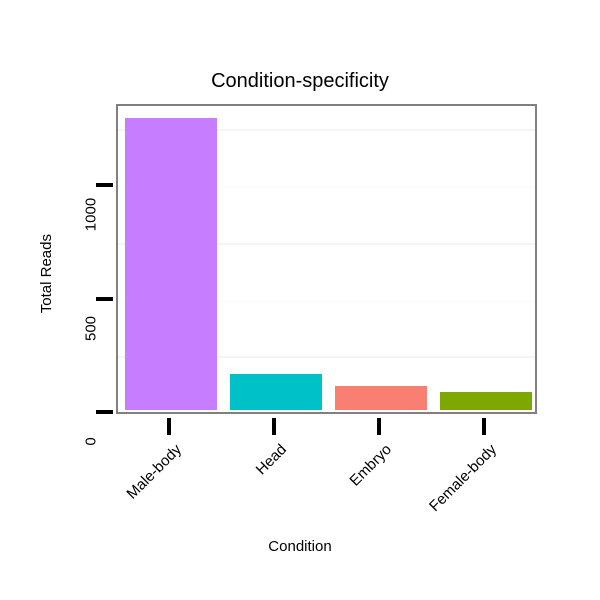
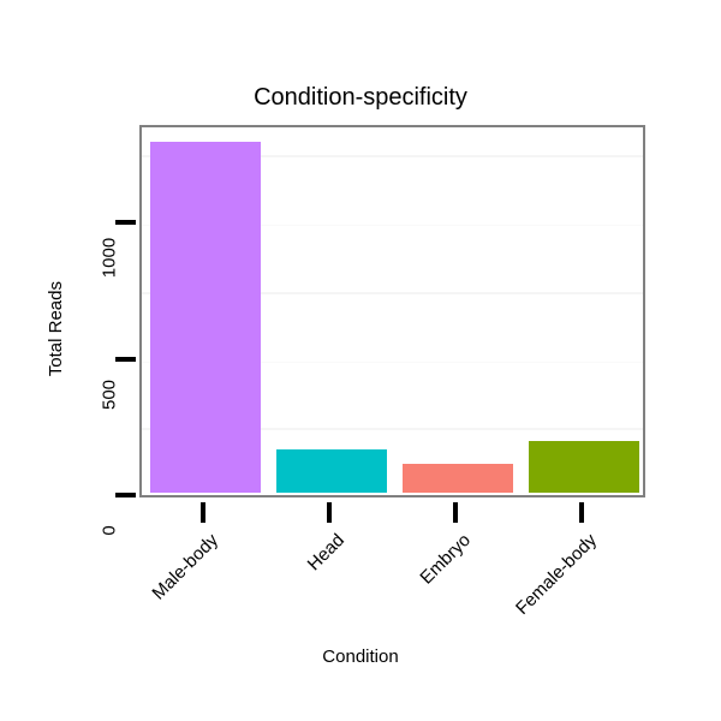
Female-body: 80 -> 190
